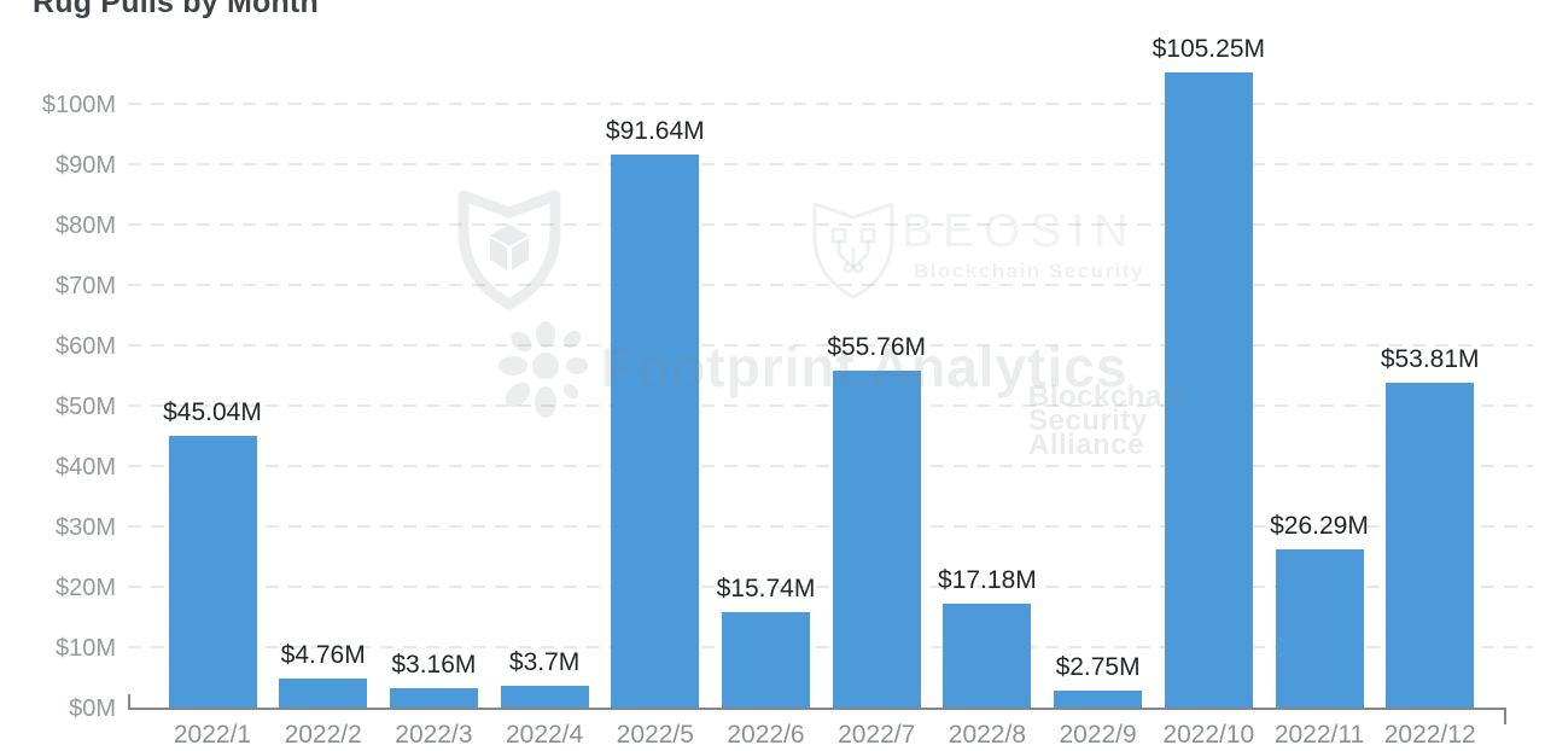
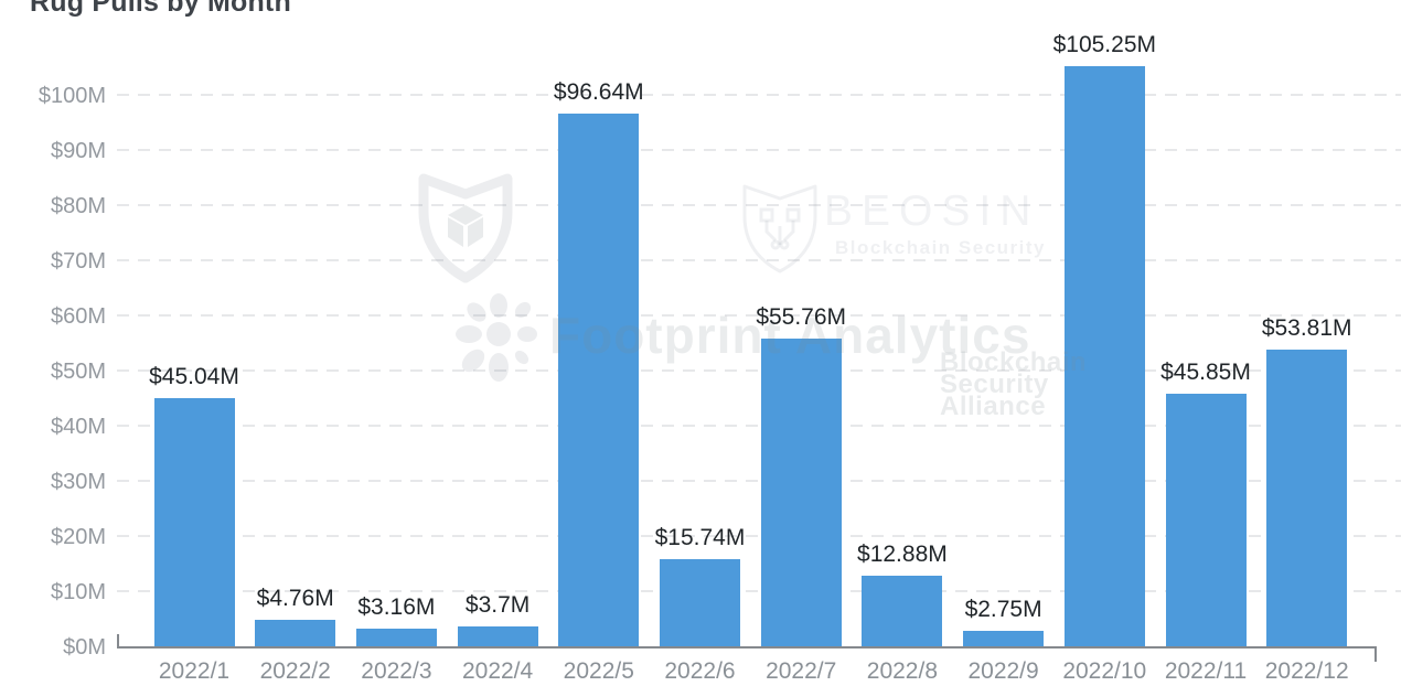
2022/5: $91.64M -> $96.64M
2022/8: $17.18M -> $12.88M
2022/11: $26.29M -> $45.85M
